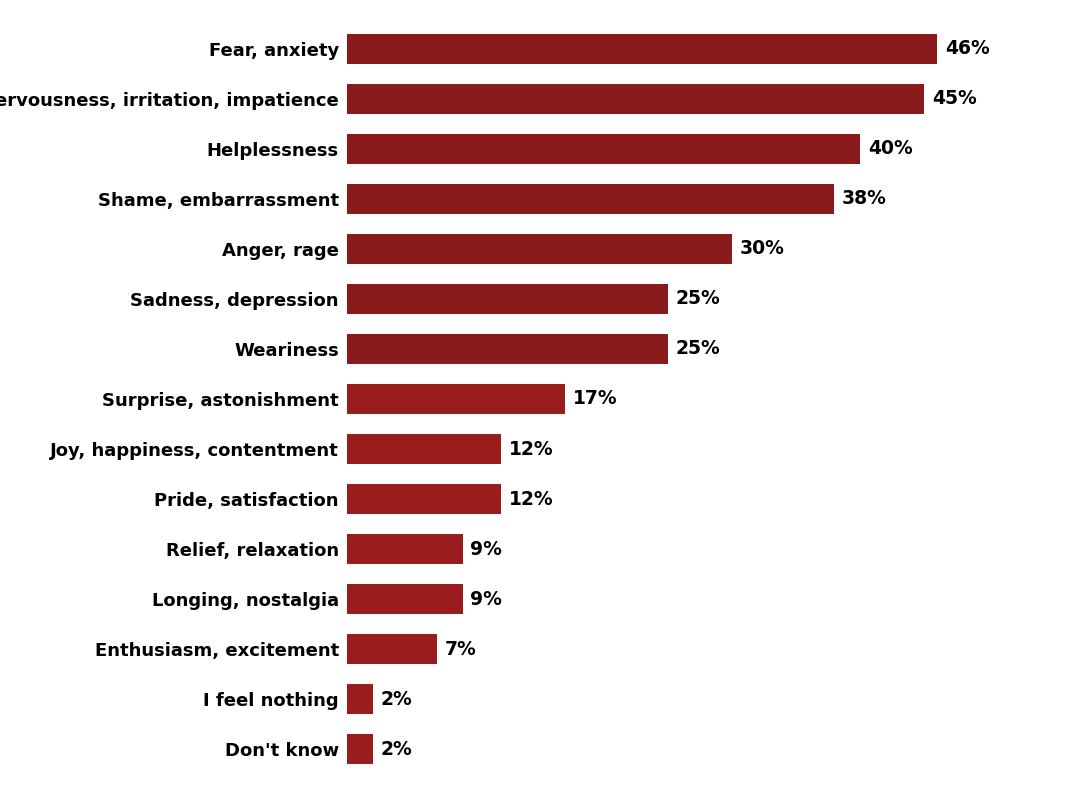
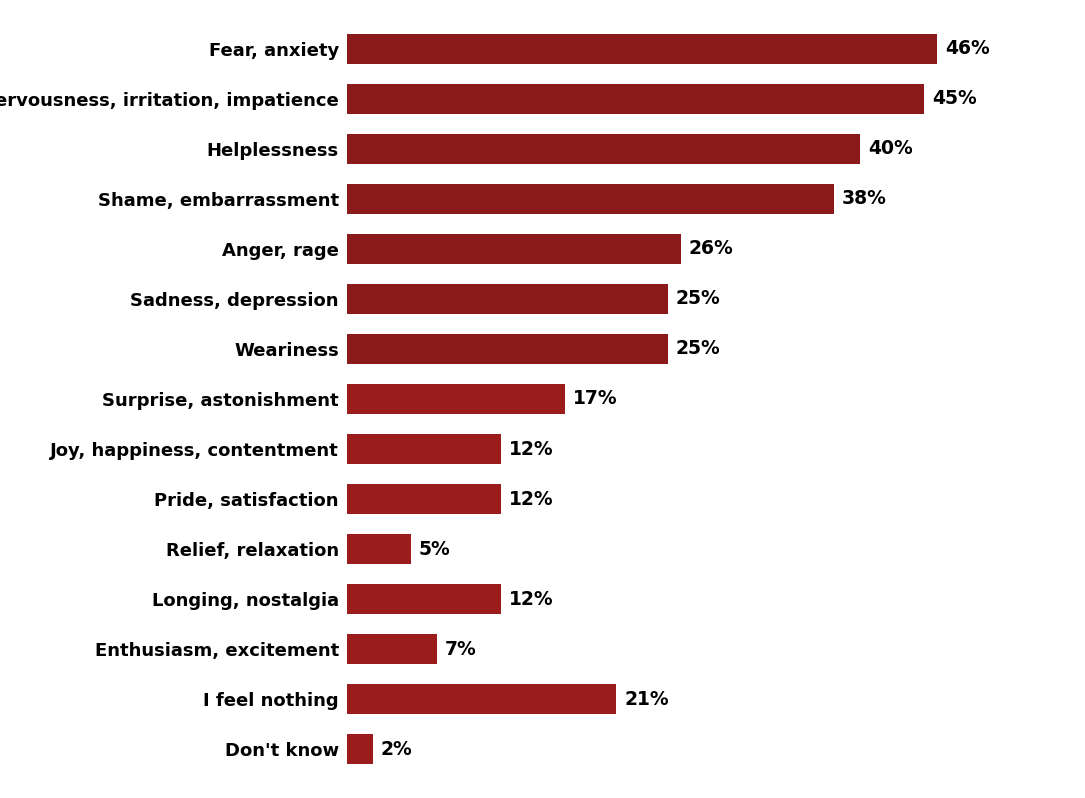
Anger, rage: 30% -> 26%
Relief, relaxation: 9% -> 5%
Longing, nostalgia: 9% -> 12%
I feel nothing: 2% -> 21%
